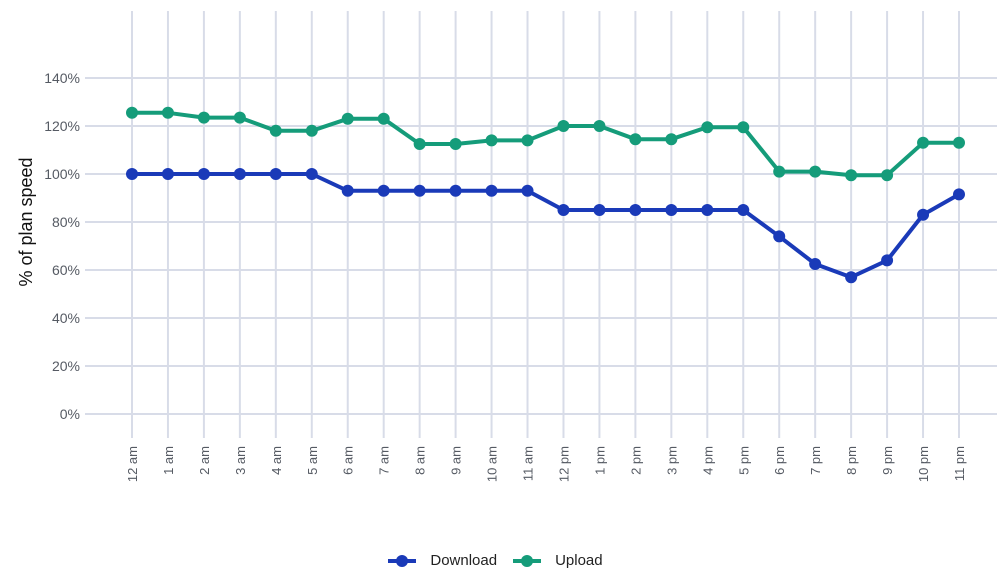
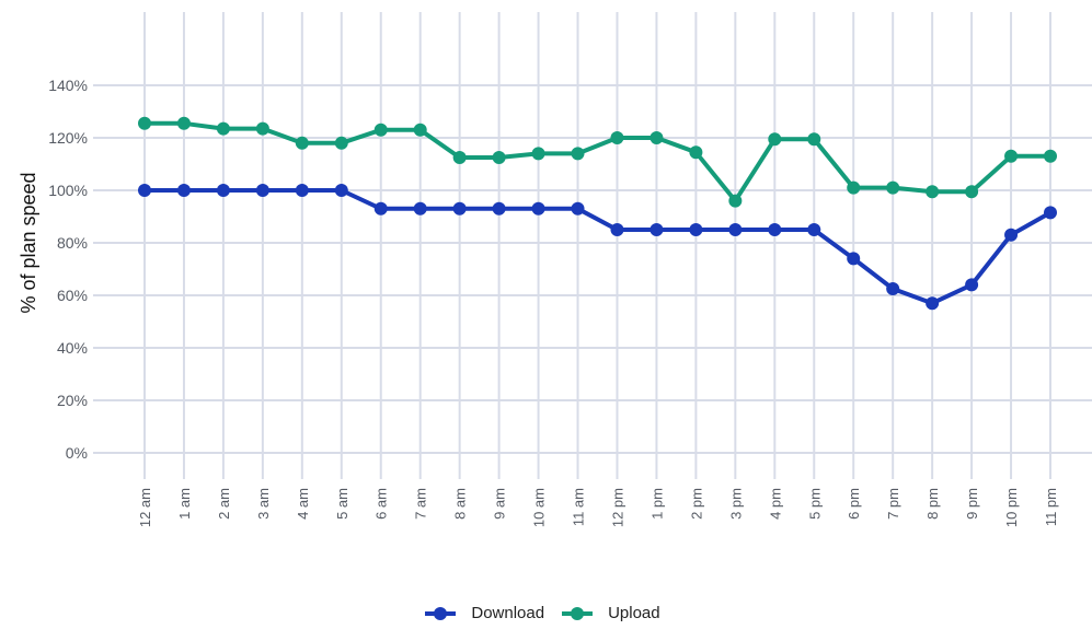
Upload/3 pm: 114% -> 96%
